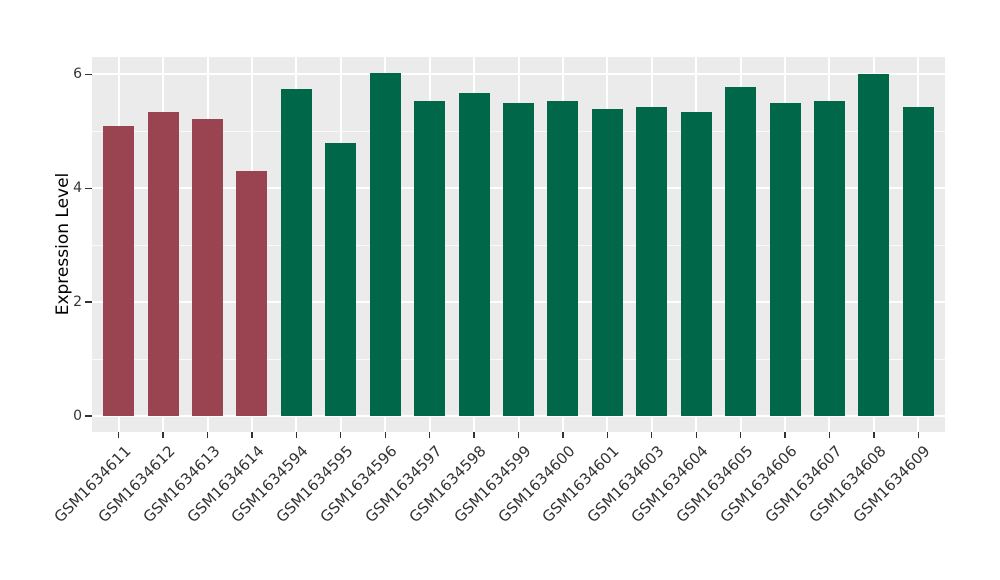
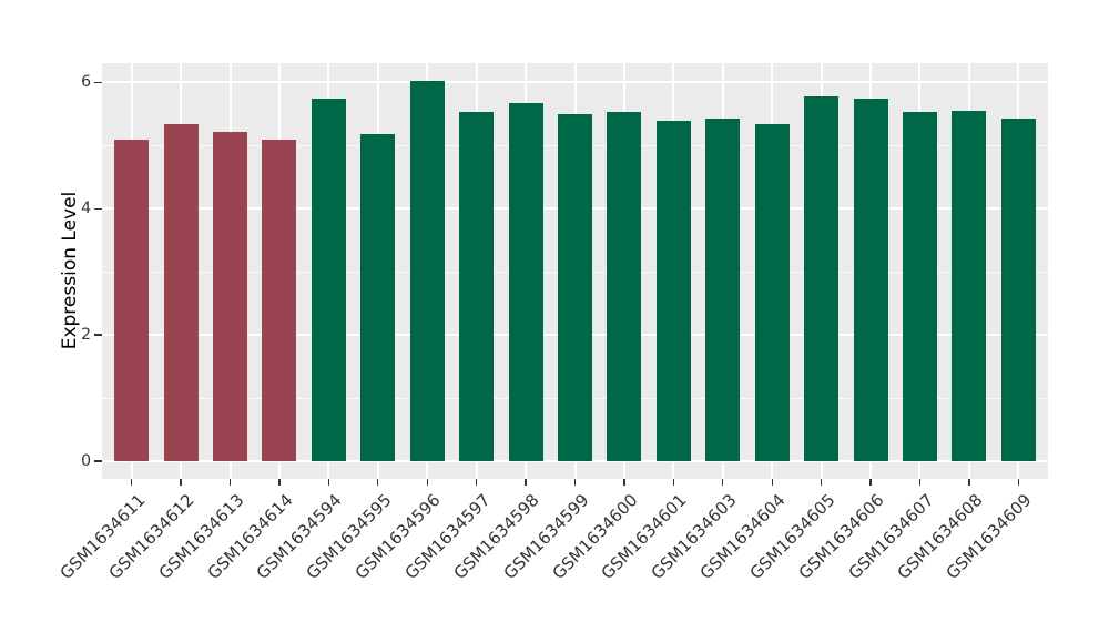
GSM1634614: 4.3 -> 5.1
GSM1634595: 4.8 -> 5.2
GSM1634606: 5.5 -> 5.7
GSM1634608: 6.0 -> 5.5
